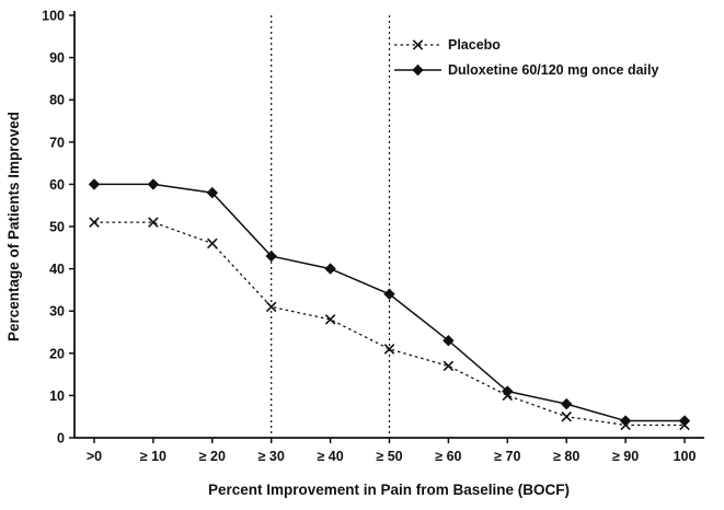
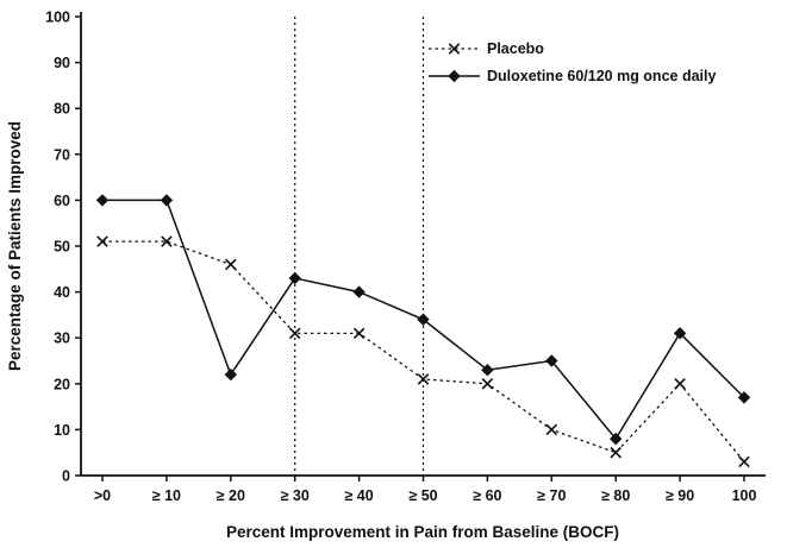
Duloxetine 60/120 mg once daily/≥ 20: 58 -> 22
Placebo/≥ 40: 28 -> 31
Placebo/≥ 60: 17 -> 20
Duloxetine 60/120 mg once daily/≥ 70: 11 -> 25
Placebo/≥ 90: 3 -> 20
Duloxetine 60/120 mg once daily/≥ 90: 4 -> 31
Duloxetine 60/120 mg once daily/100: 4 -> 17
